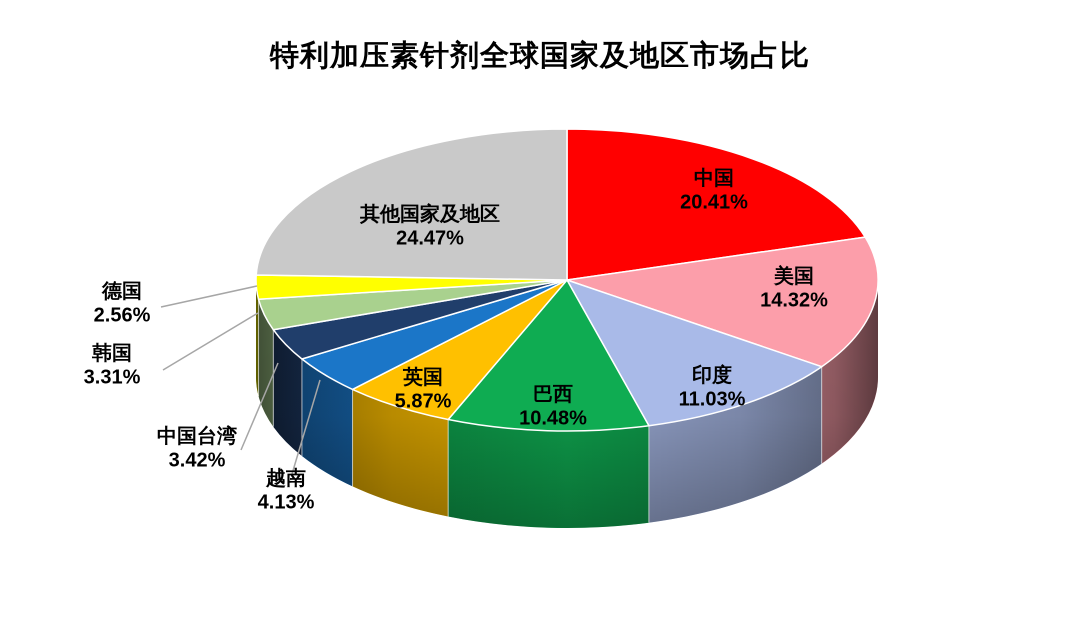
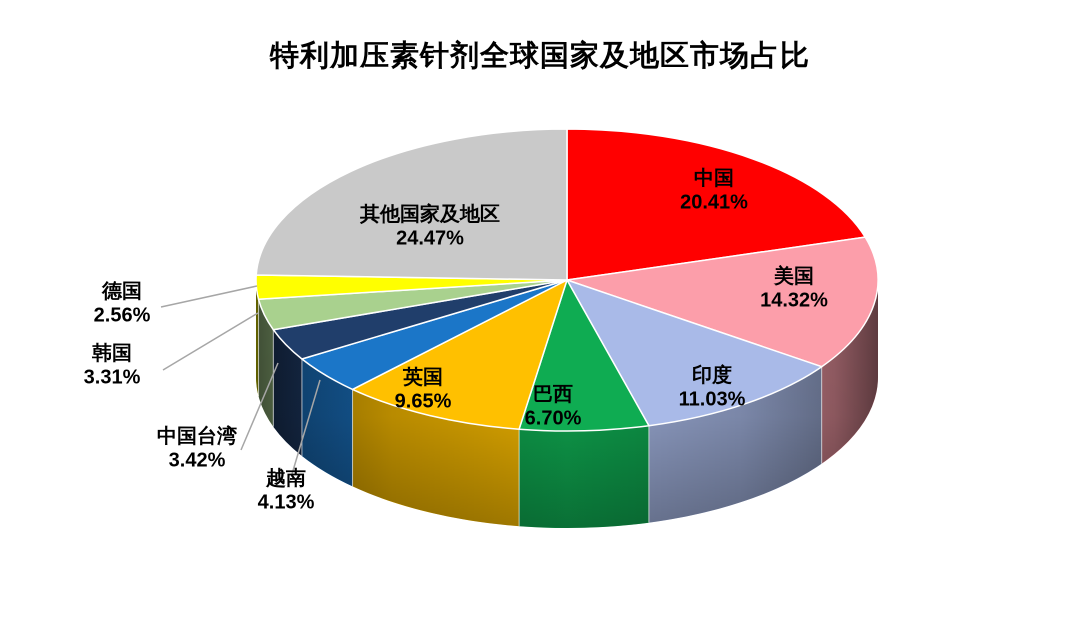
巴西: 10.48% -> 6.70%
英国: 5.87% -> 9.65%
